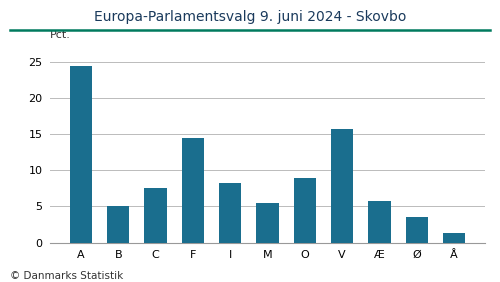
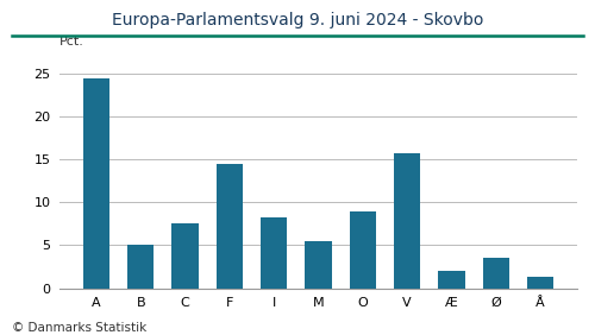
Æ: 5.7 -> 2.0
